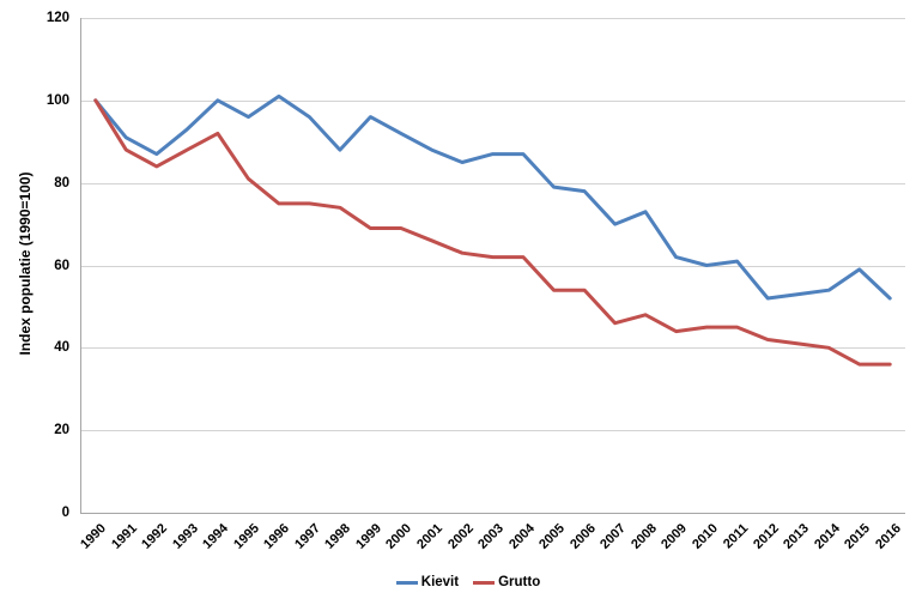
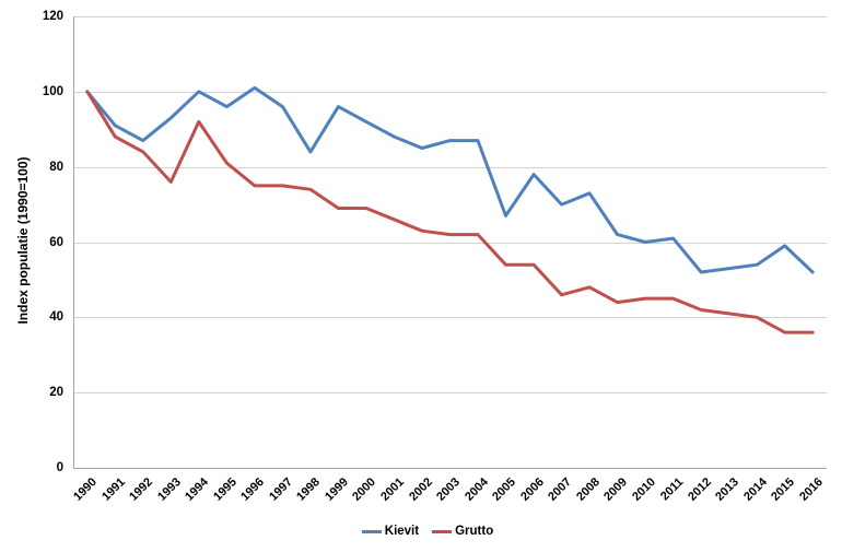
Grutto/1993: 88 -> 76
Kievit/1998: 88 -> 84
Kievit/2005: 79 -> 67
